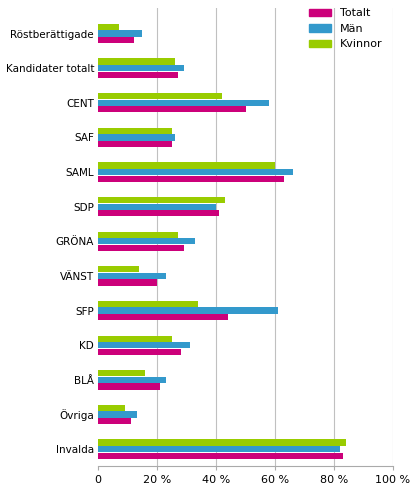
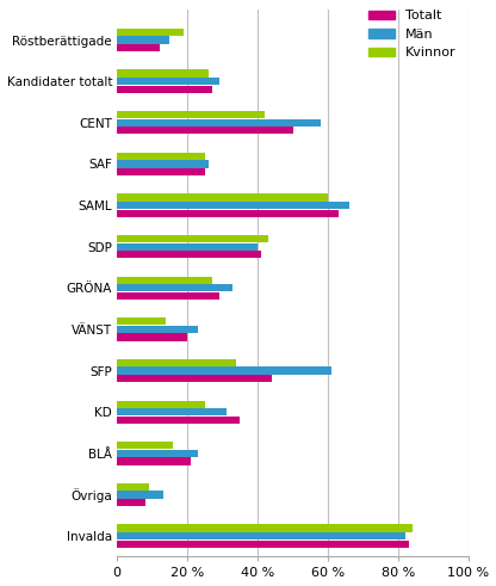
Kvinnor/Röstberättigade: 7 % -> 19 %
Totalt/KD: 28 % -> 35 %
Totalt/Övriga: 11 % -> 8 %
